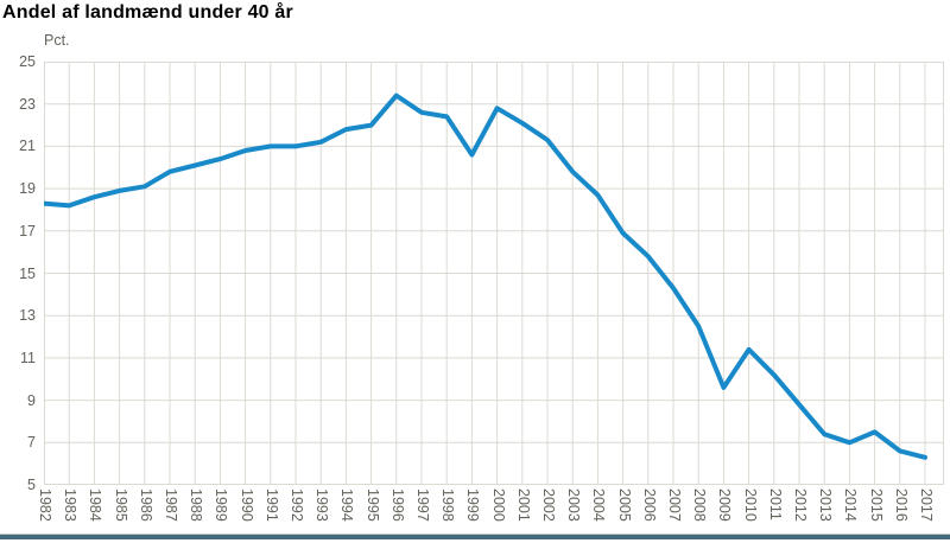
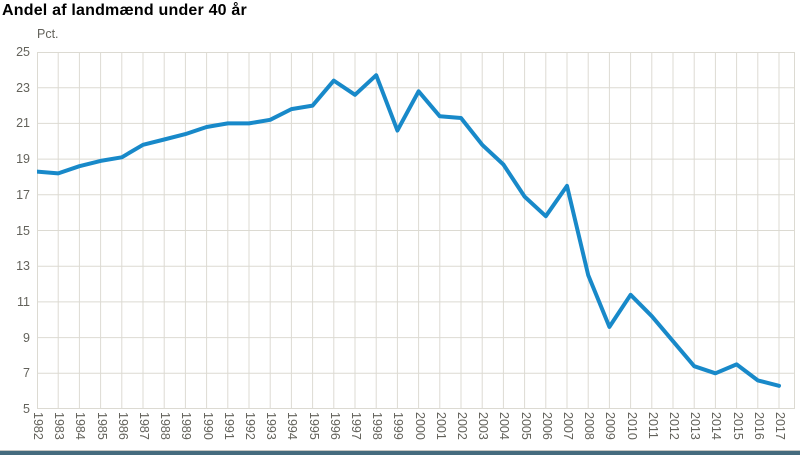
1998: 22.4 -> 23.7
2001: 22.1 -> 21.4
2007: 14.3 -> 17.5
